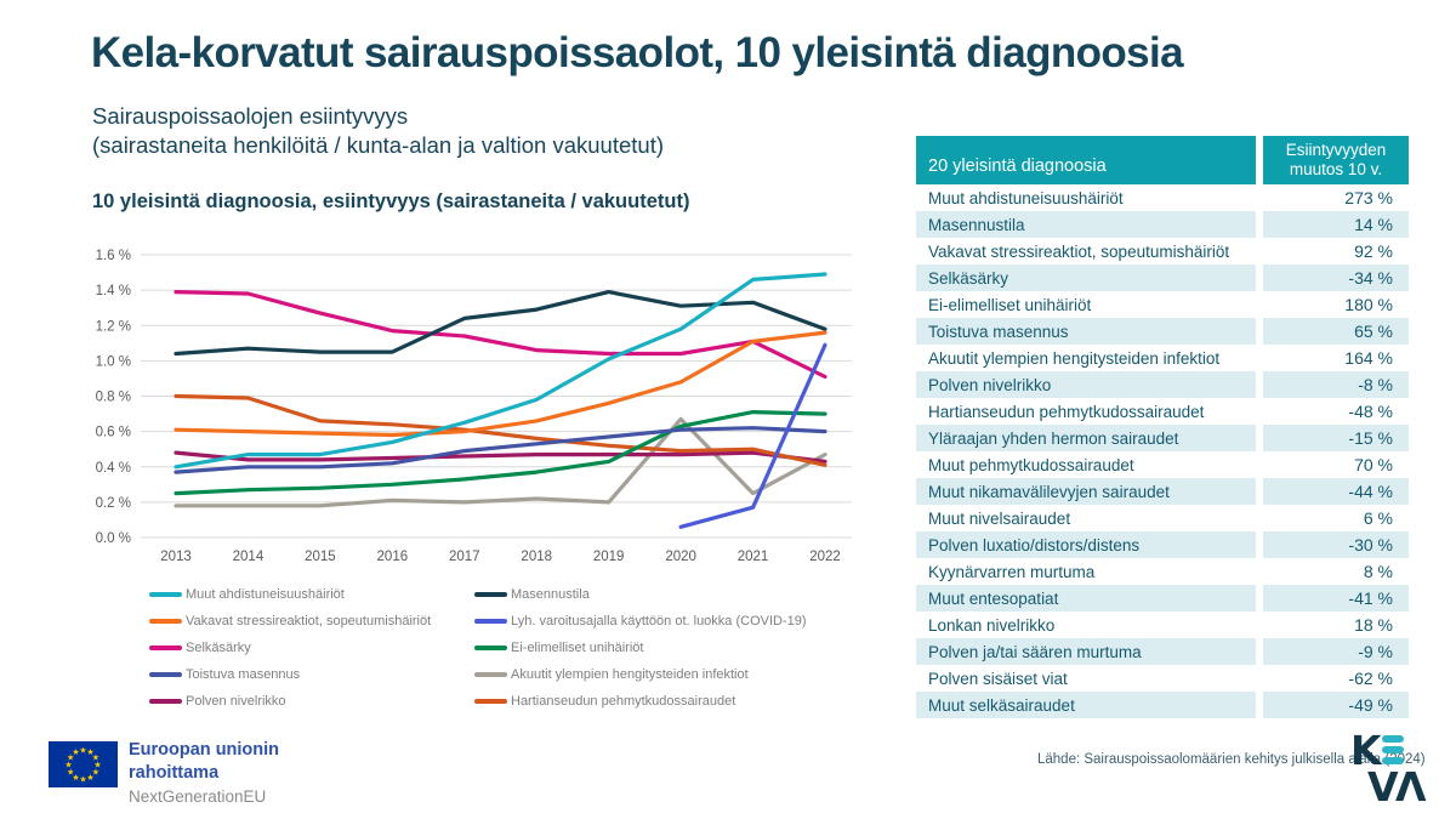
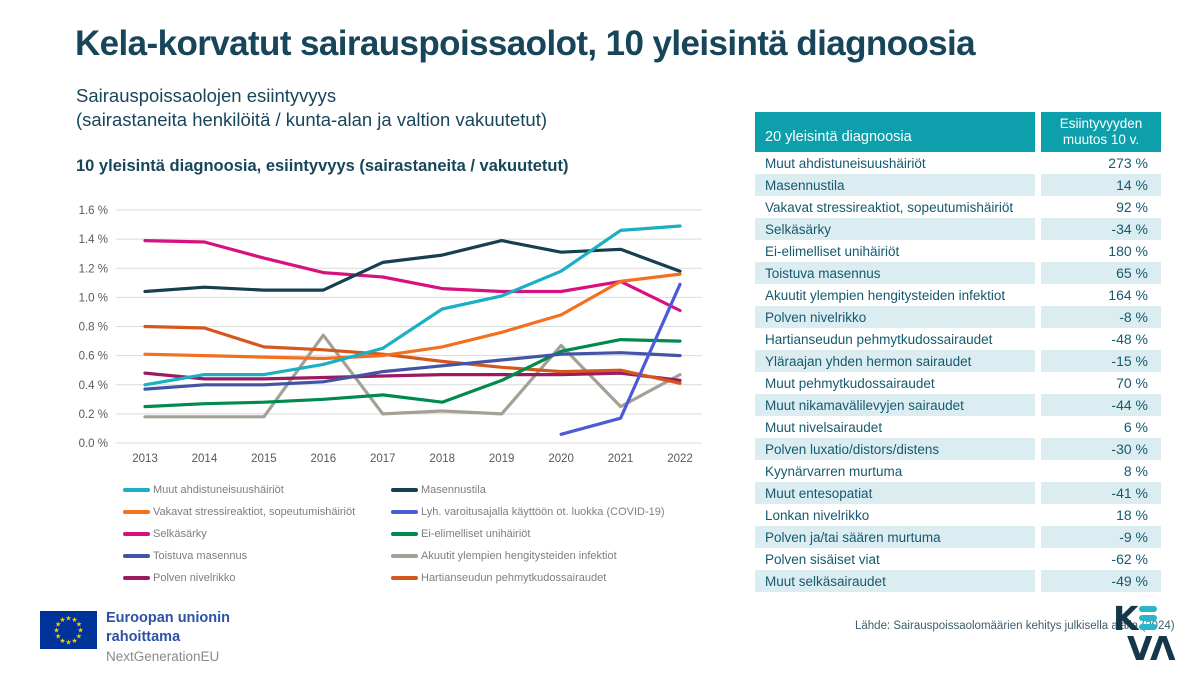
Akuutit ylempien hengitysteiden infektiot/2016: 0.21% -> 0.74%
Muut ahdistuneisuushäiriöt/2018: 0.78% -> 0.92%
Ei-elimelliset unihäiriöt/2018: 0.37% -> 0.28%
